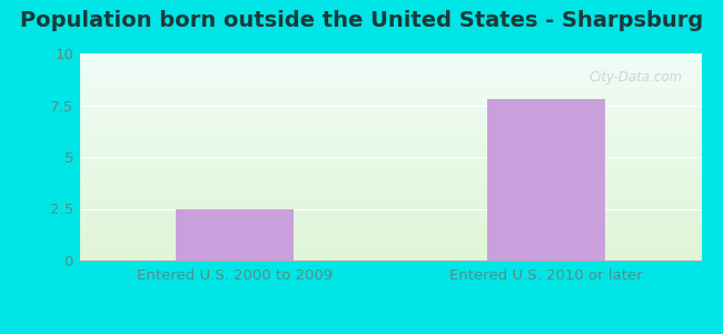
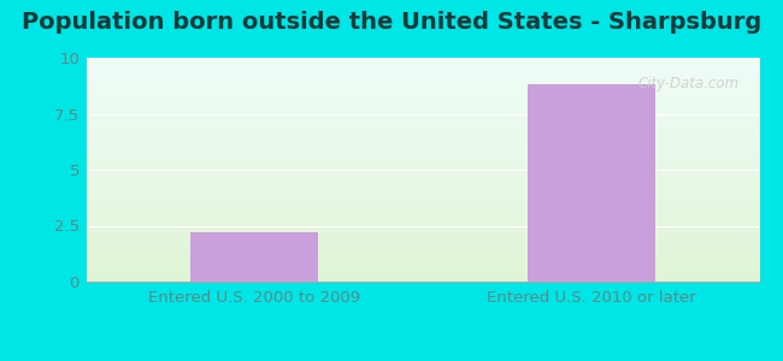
Entered U.S. 2000 to 2009: 2.5 -> 2.2
Entered U.S. 2010 or later: 7.8 -> 8.8
